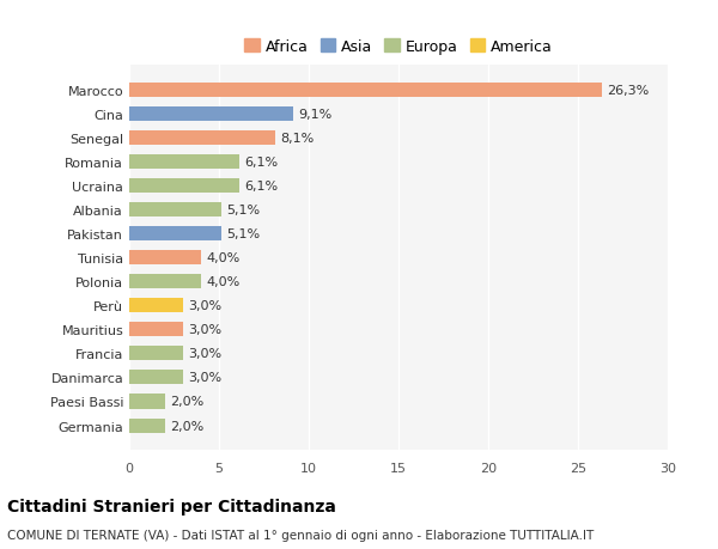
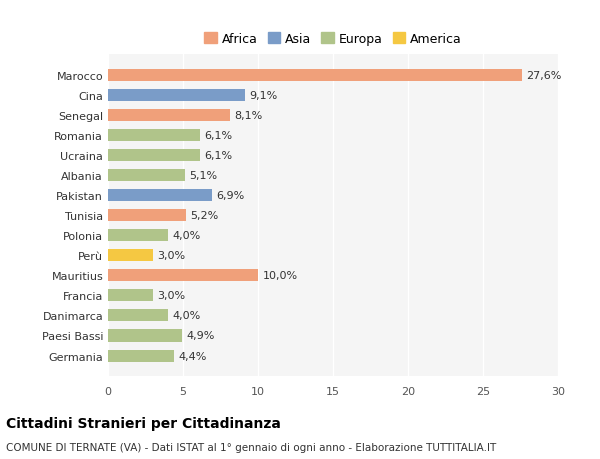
Marocco: 26,3% -> 27,6%
Pakistan: 5,1% -> 6,9%
Tunisia: 4,0% -> 5,2%
Mauritius: 3,0% -> 10,0%
Danimarca: 3,0% -> 4,0%
Paesi Bassi: 2,0% -> 4,9%
Germania: 2,0% -> 4,4%
